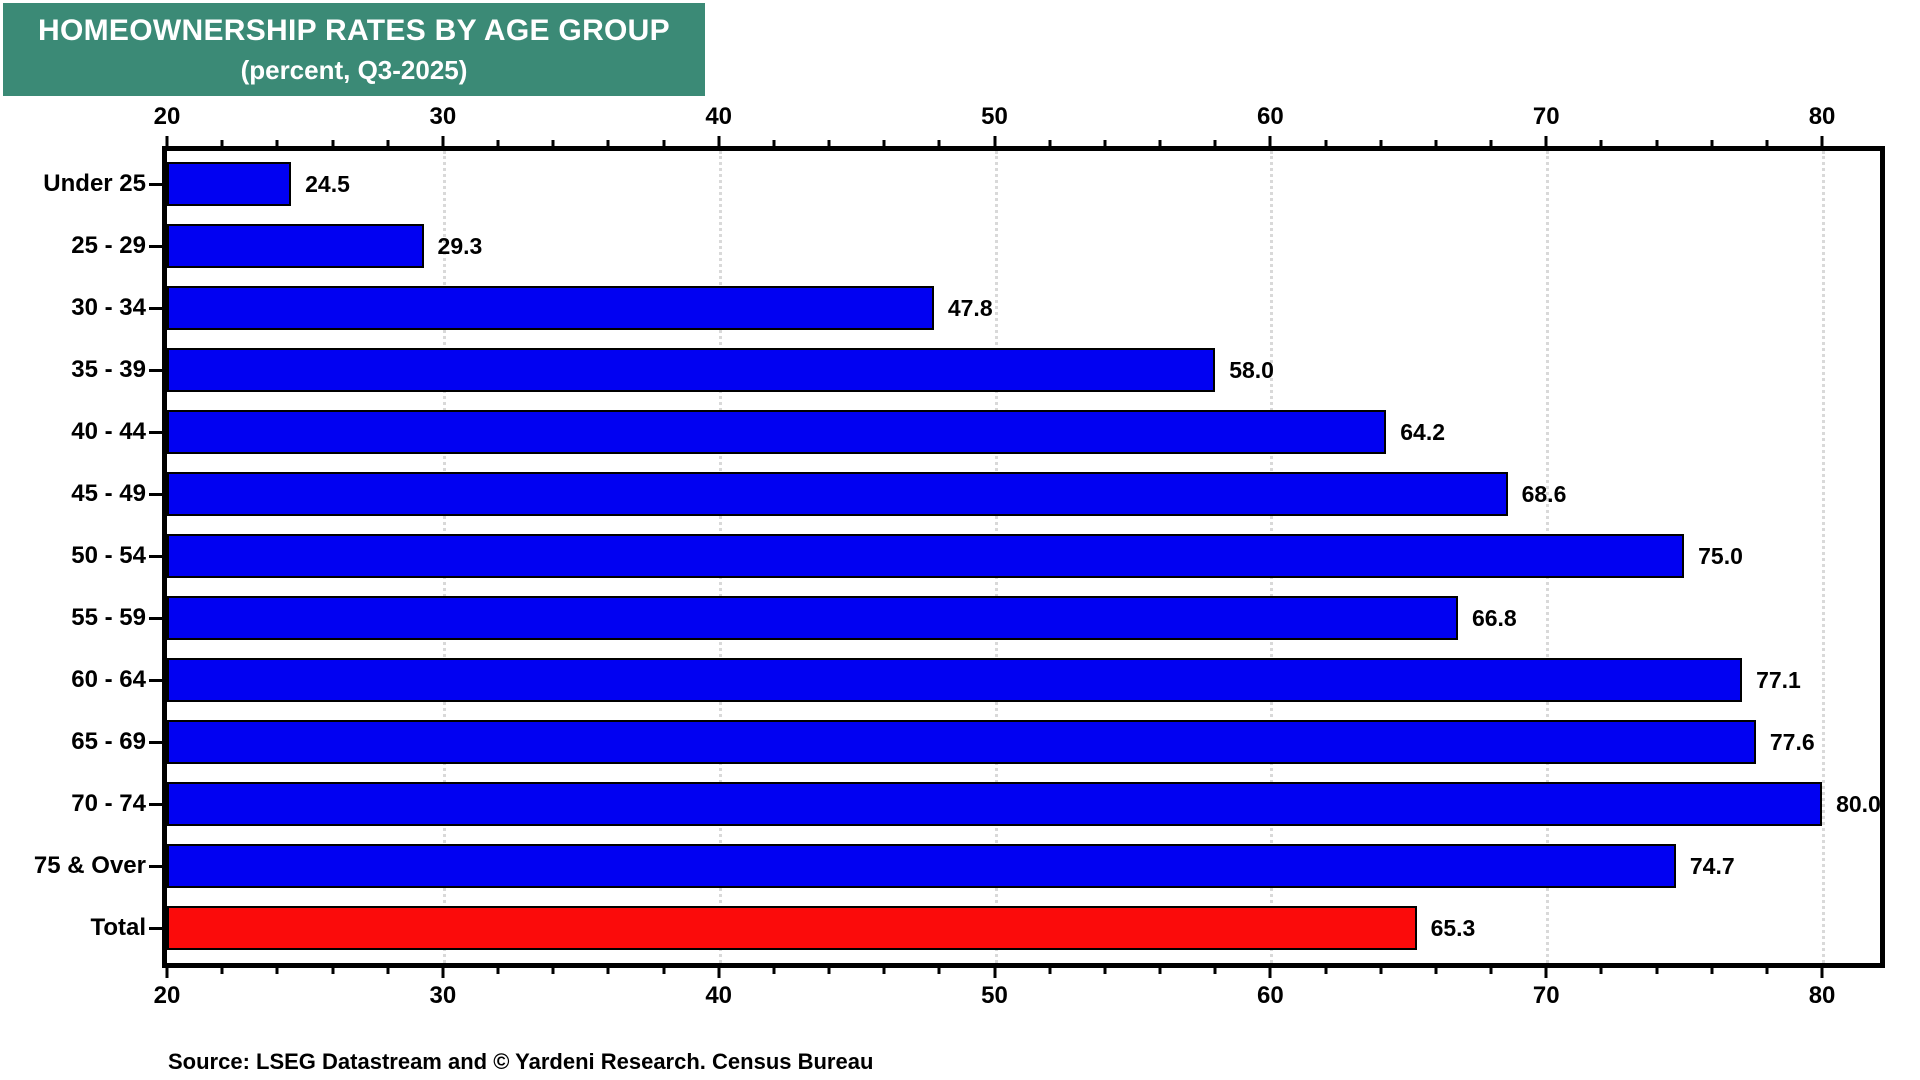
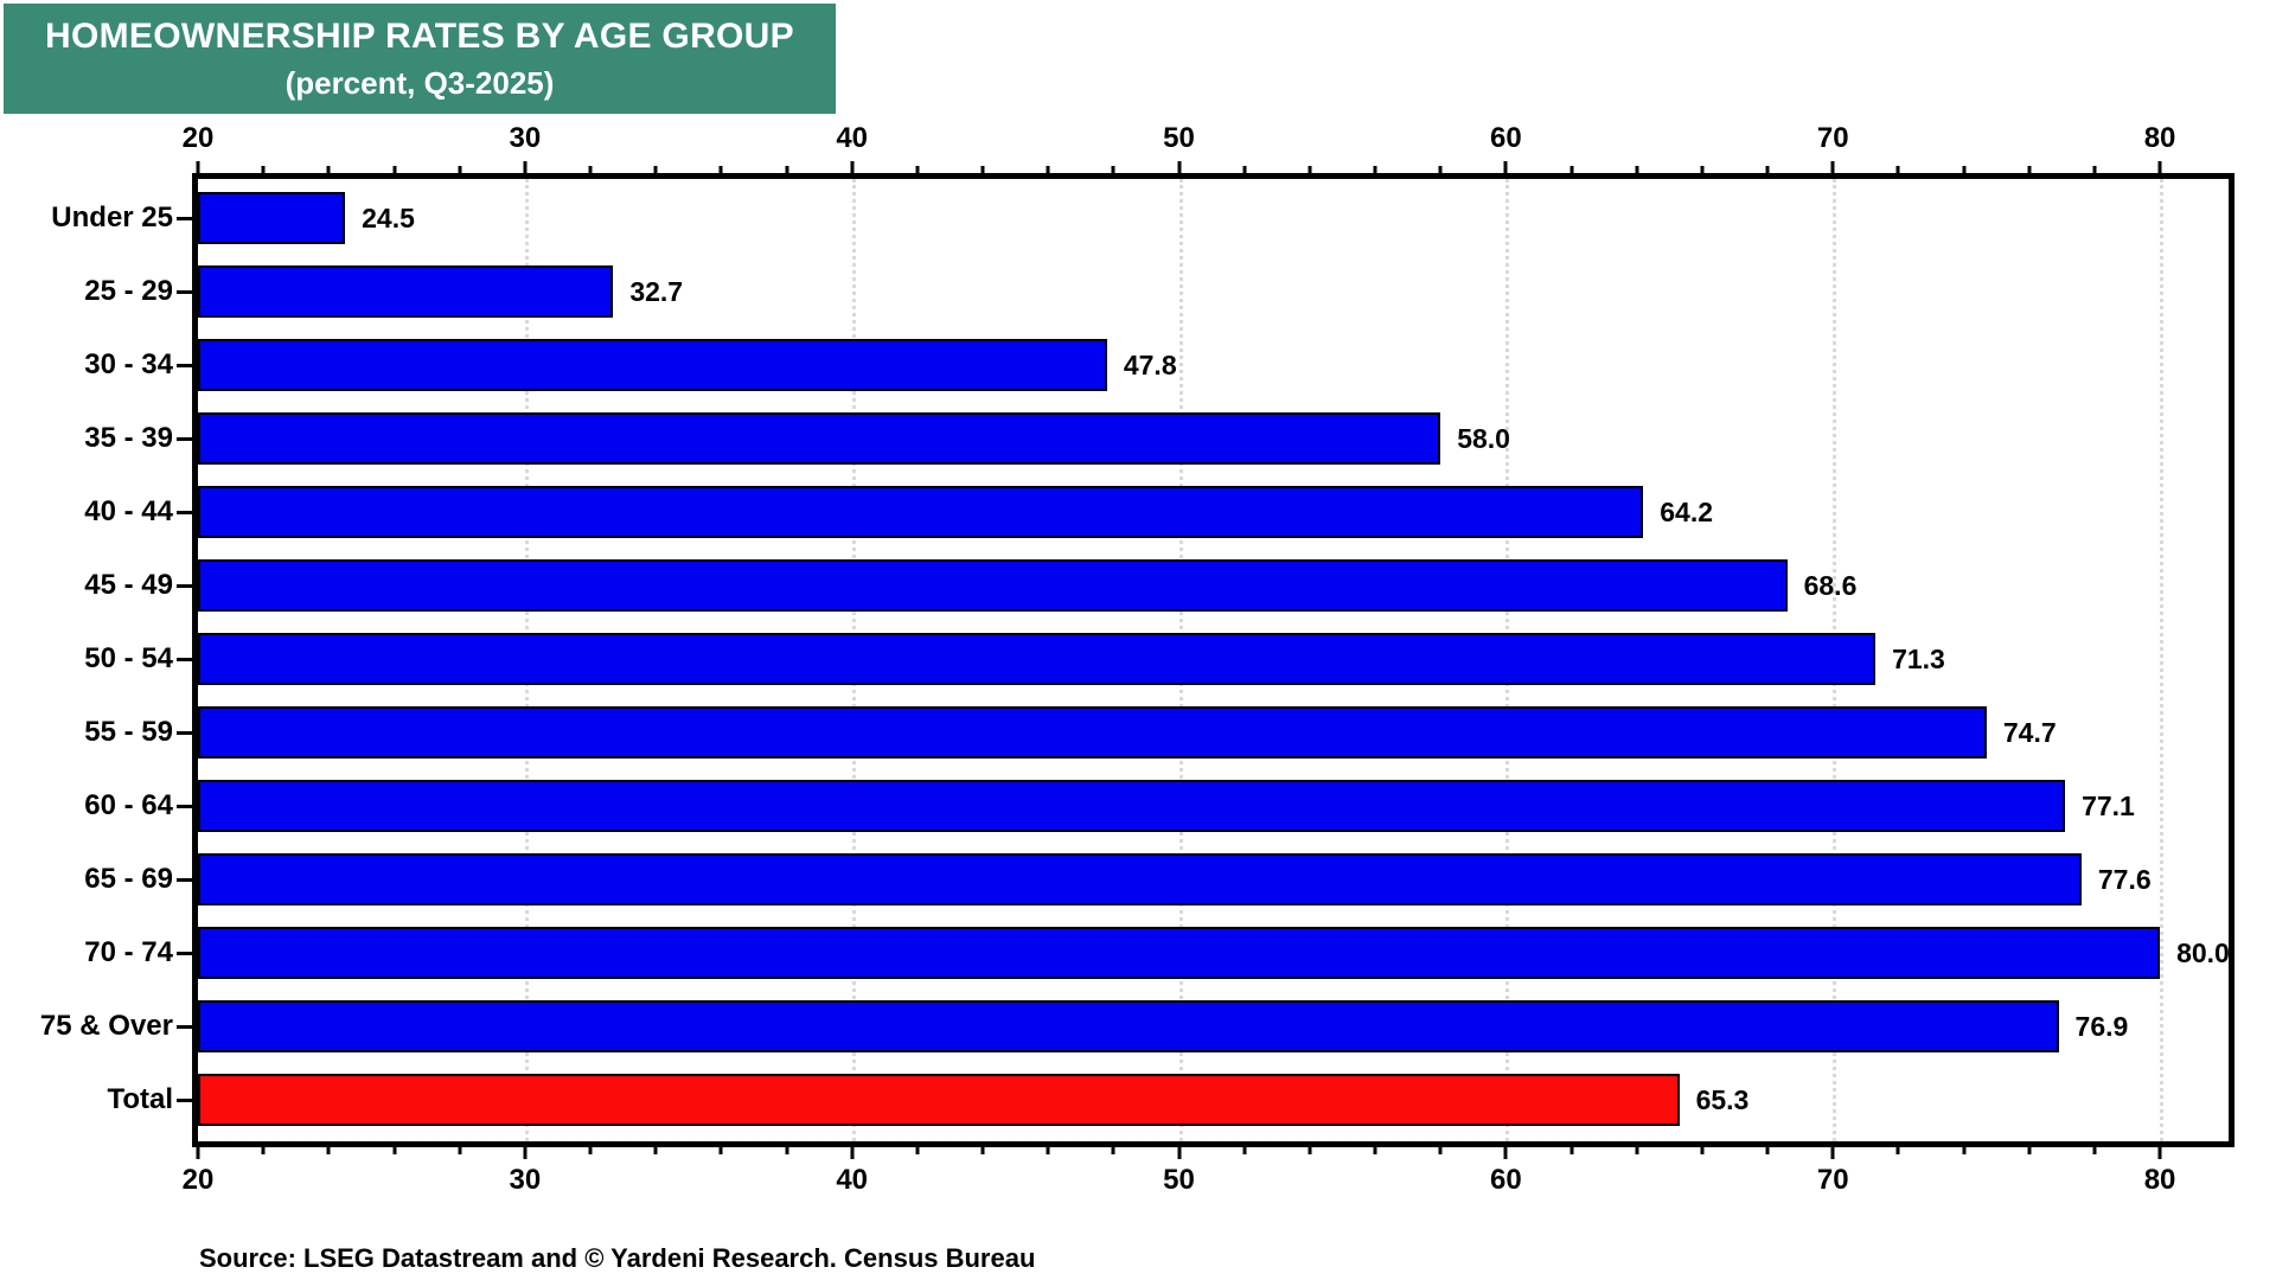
25 - 29: 29.3 -> 32.7
50 - 54: 75.0 -> 71.3
55 - 59: 66.8 -> 74.7
75 & Over: 74.7 -> 76.9
